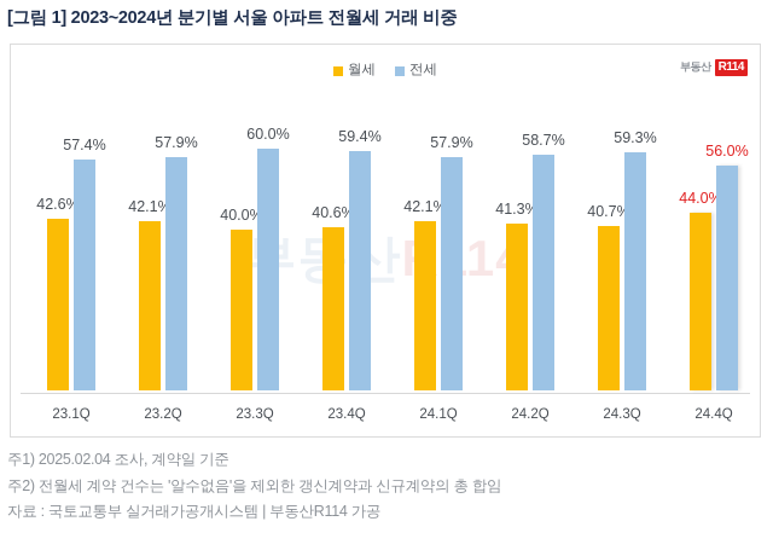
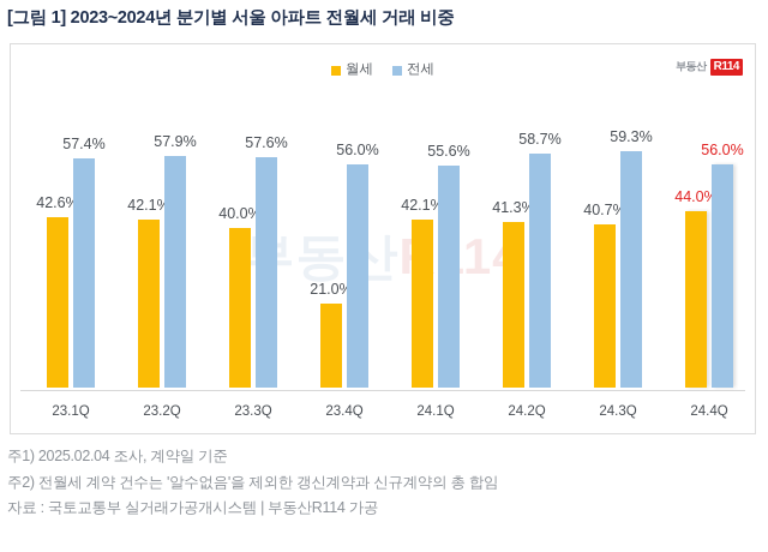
전세/23.3Q: 60.0% -> 57.6%
월세/23.4Q: 40.6% -> 21.0%
전세/23.4Q: 59.4% -> 56.0%
전세/24.1Q: 57.9% -> 55.6%
